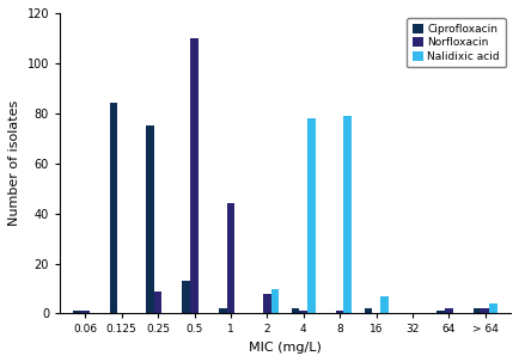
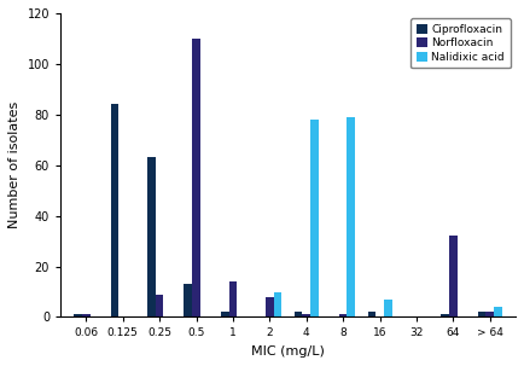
Ciprofloxacin/0.25: 75 -> 63
Norfloxacin/1: 44 -> 14
Norfloxacin/64: 2 -> 32
